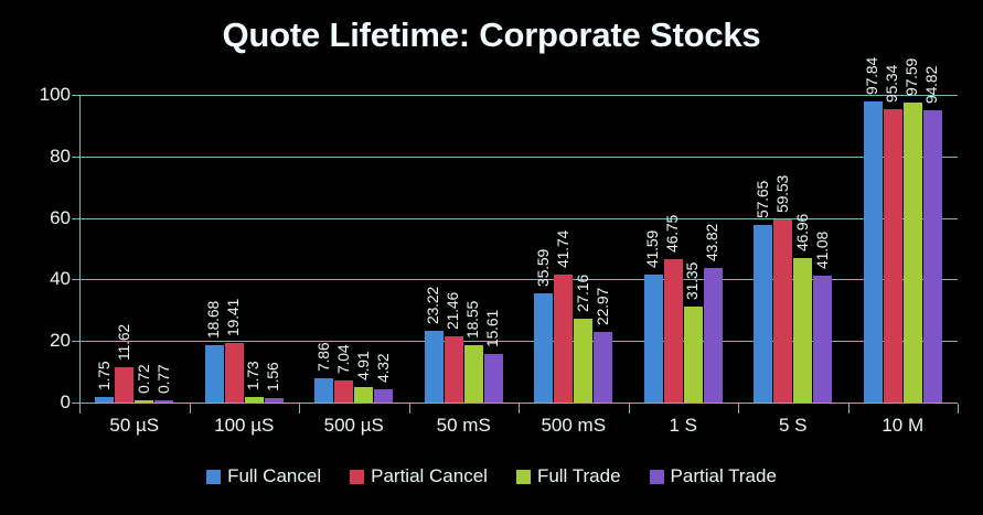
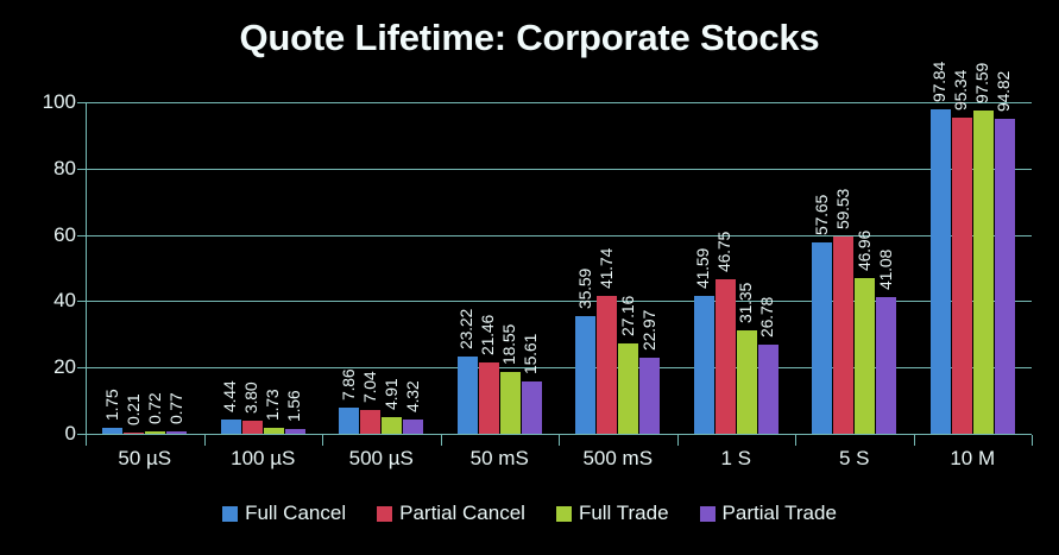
Partial Cancel/50 µS: 11.62 -> 0.21
Full Cancel/100 µS: 18.68 -> 4.44
Partial Cancel/100 µS: 19.41 -> 3.80
Partial Trade/1 S: 43.82 -> 26.78
